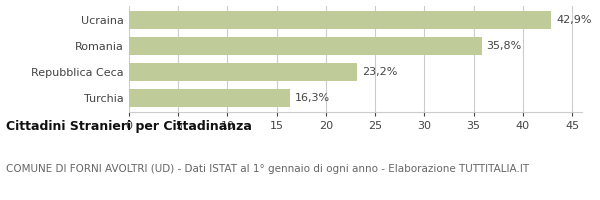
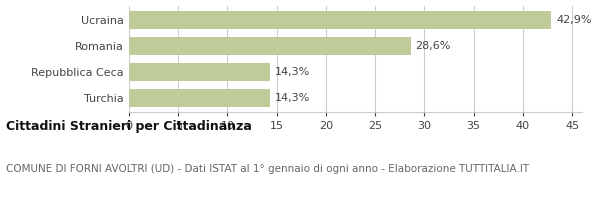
Romania: 35,8% -> 28,6%
Repubblica Ceca: 23,2% -> 14,3%
Turchia: 16,3% -> 14,3%
